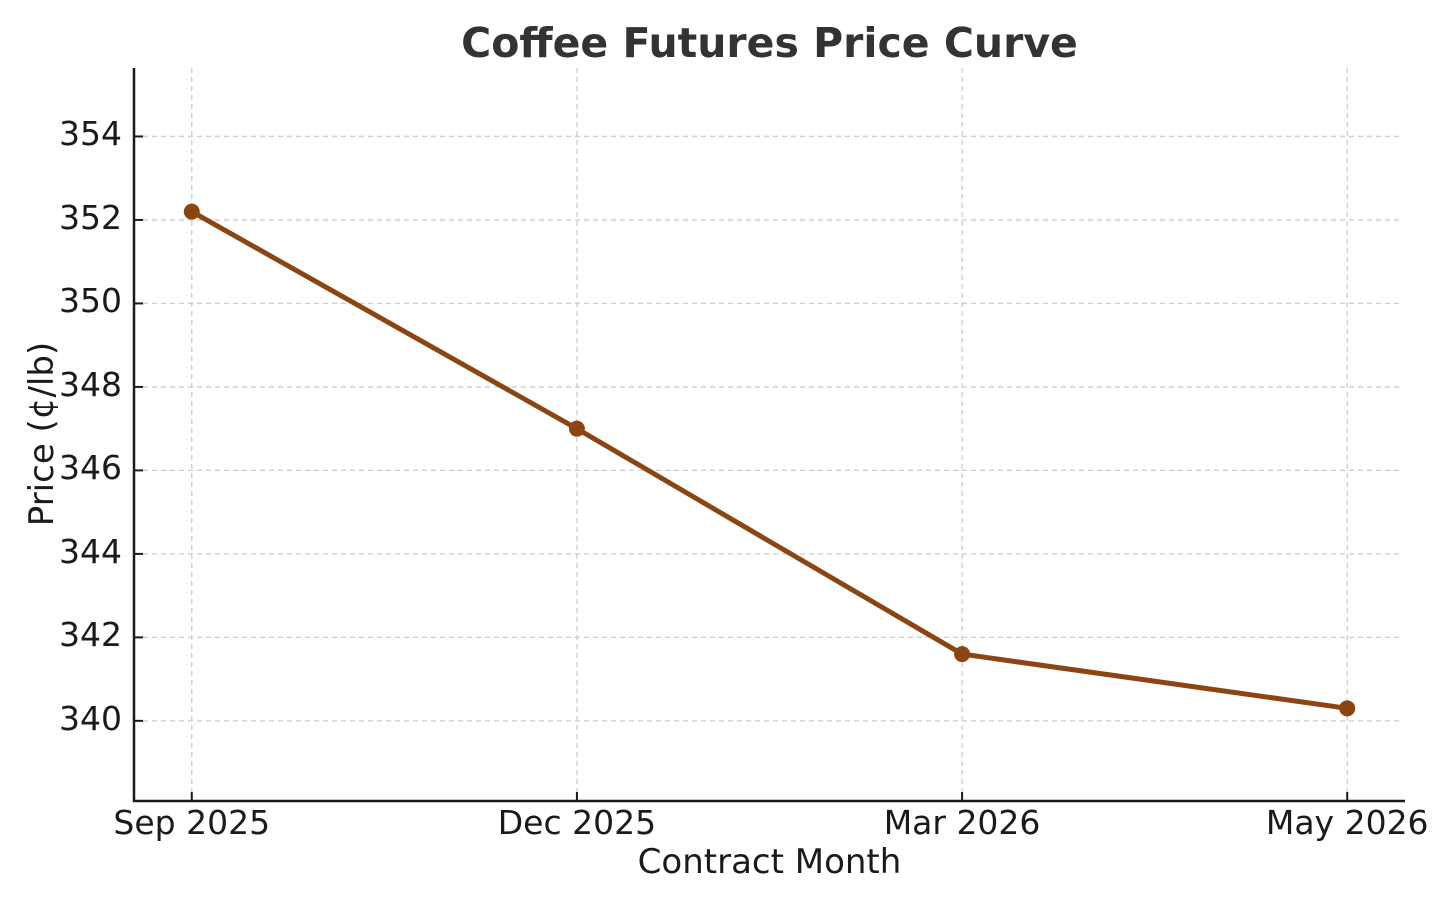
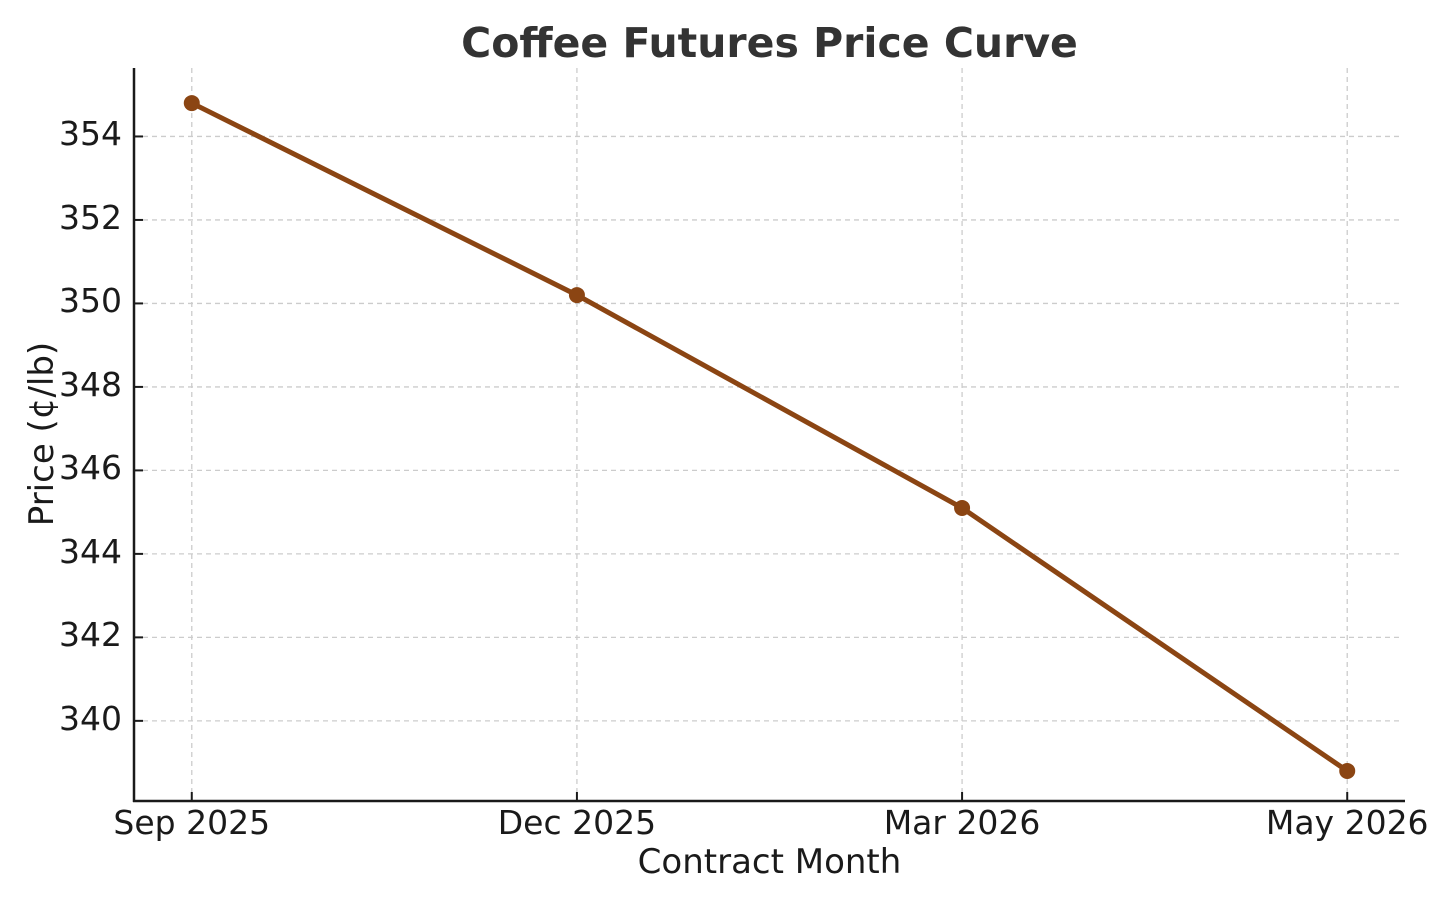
Sep 2025: 352.2 -> 354.8
Dec 2025: 347.0 -> 350.2
Mar 2026: 341.6 -> 345.1
May 2026: 340.3 -> 338.8
